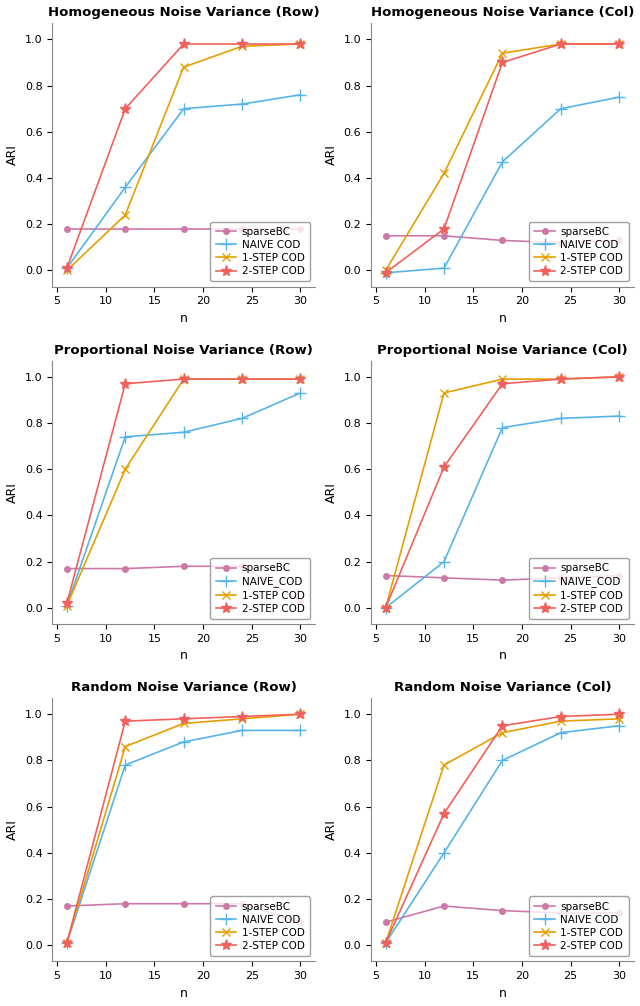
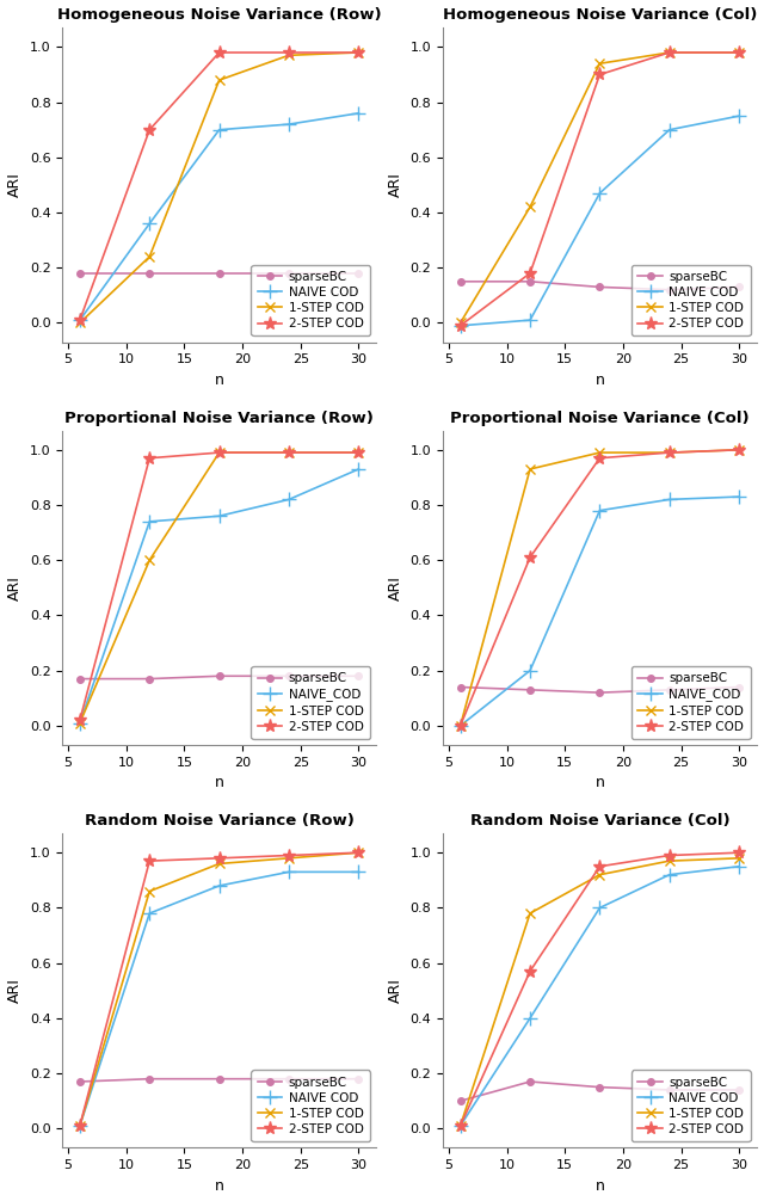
Proportional Noise Variance (Row)/sparseBC/30: 0.03 -> 0.18
Random Noise Variance (Row)/sparseBC/30: 0.10 -> 0.18
